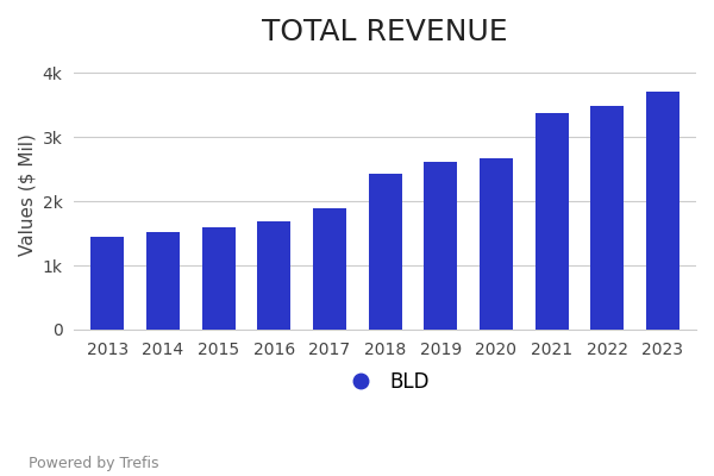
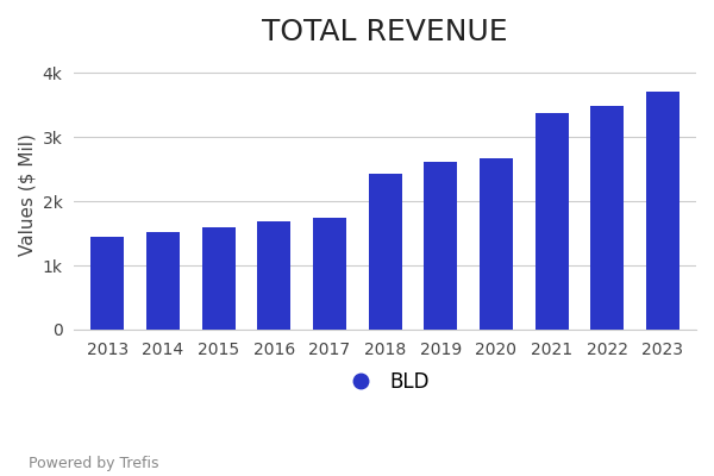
2017: 1.89k -> 1.74k
